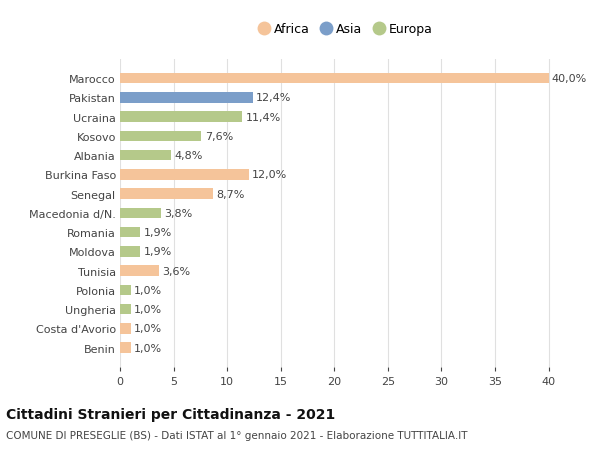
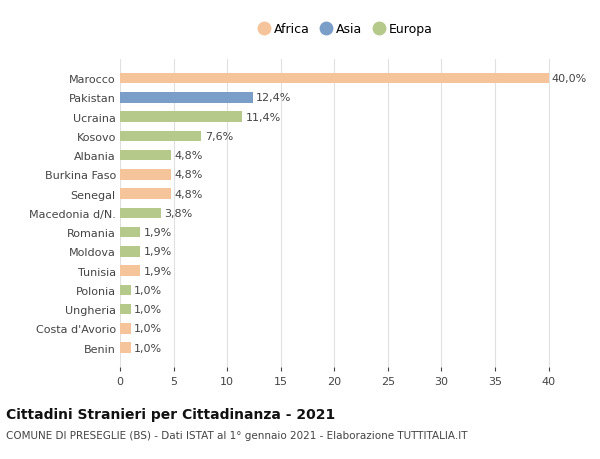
Burkina Faso: 12,0% -> 4,8%
Senegal: 8,7% -> 4,8%
Tunisia: 3,6% -> 1,9%
